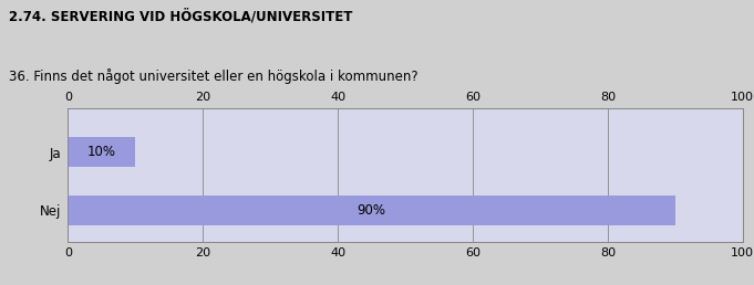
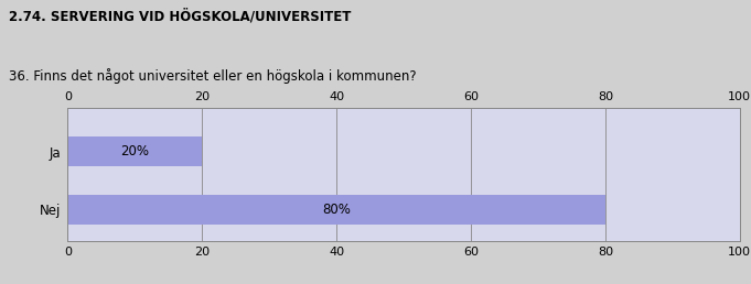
Ja: 10% -> 20%
Nej: 90% -> 80%
